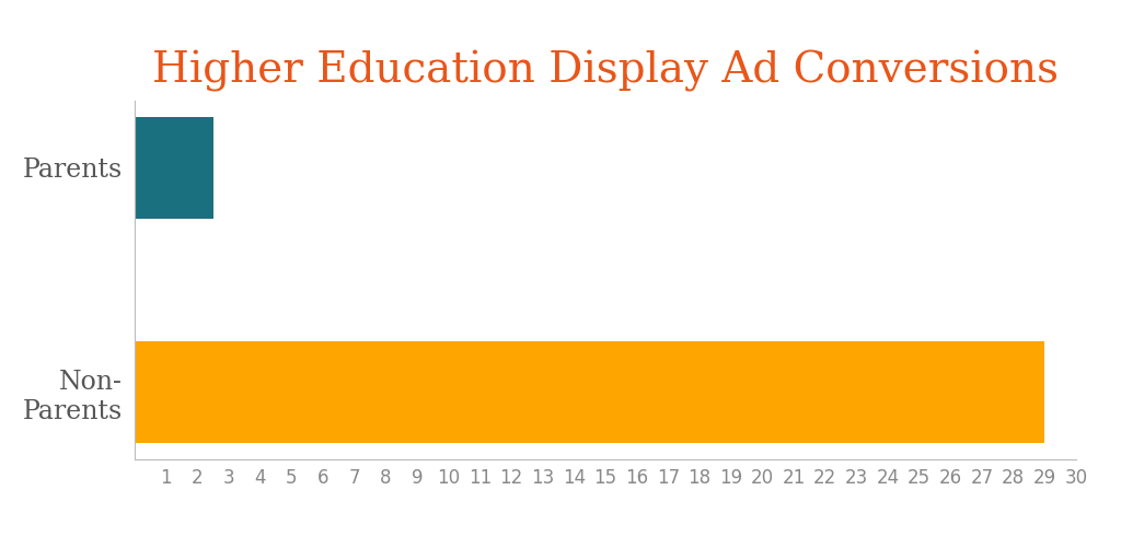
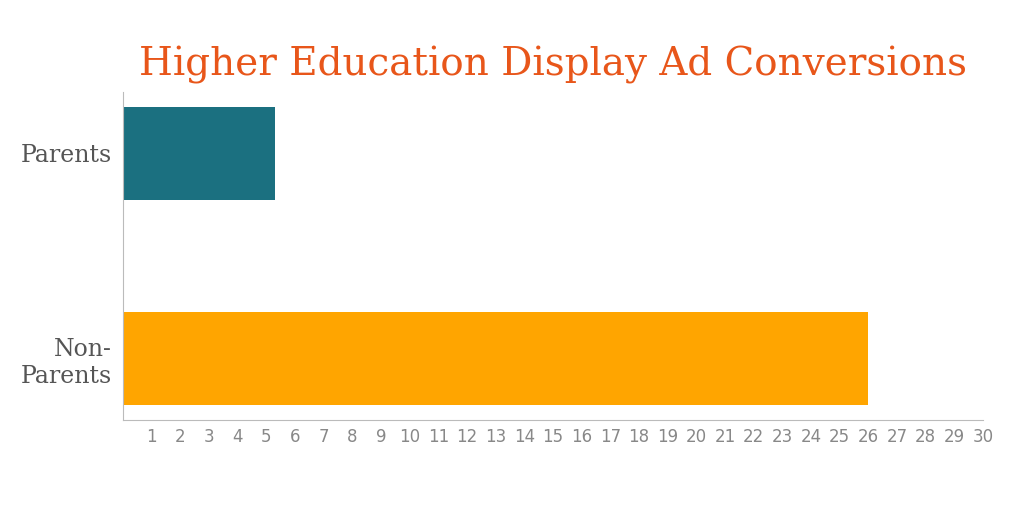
Parents: 2.5 -> 5.3
Non- Parents: 29.0 -> 26.0
